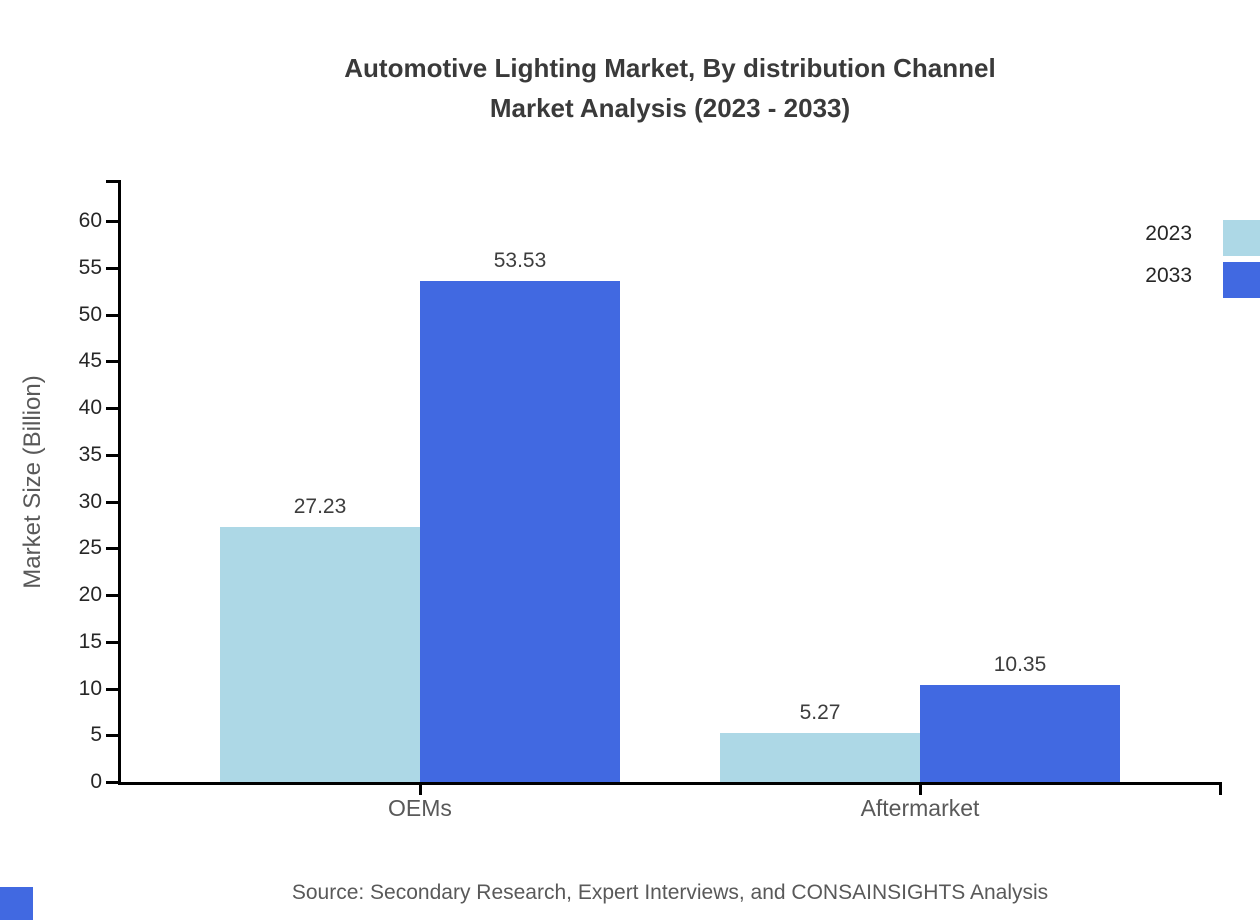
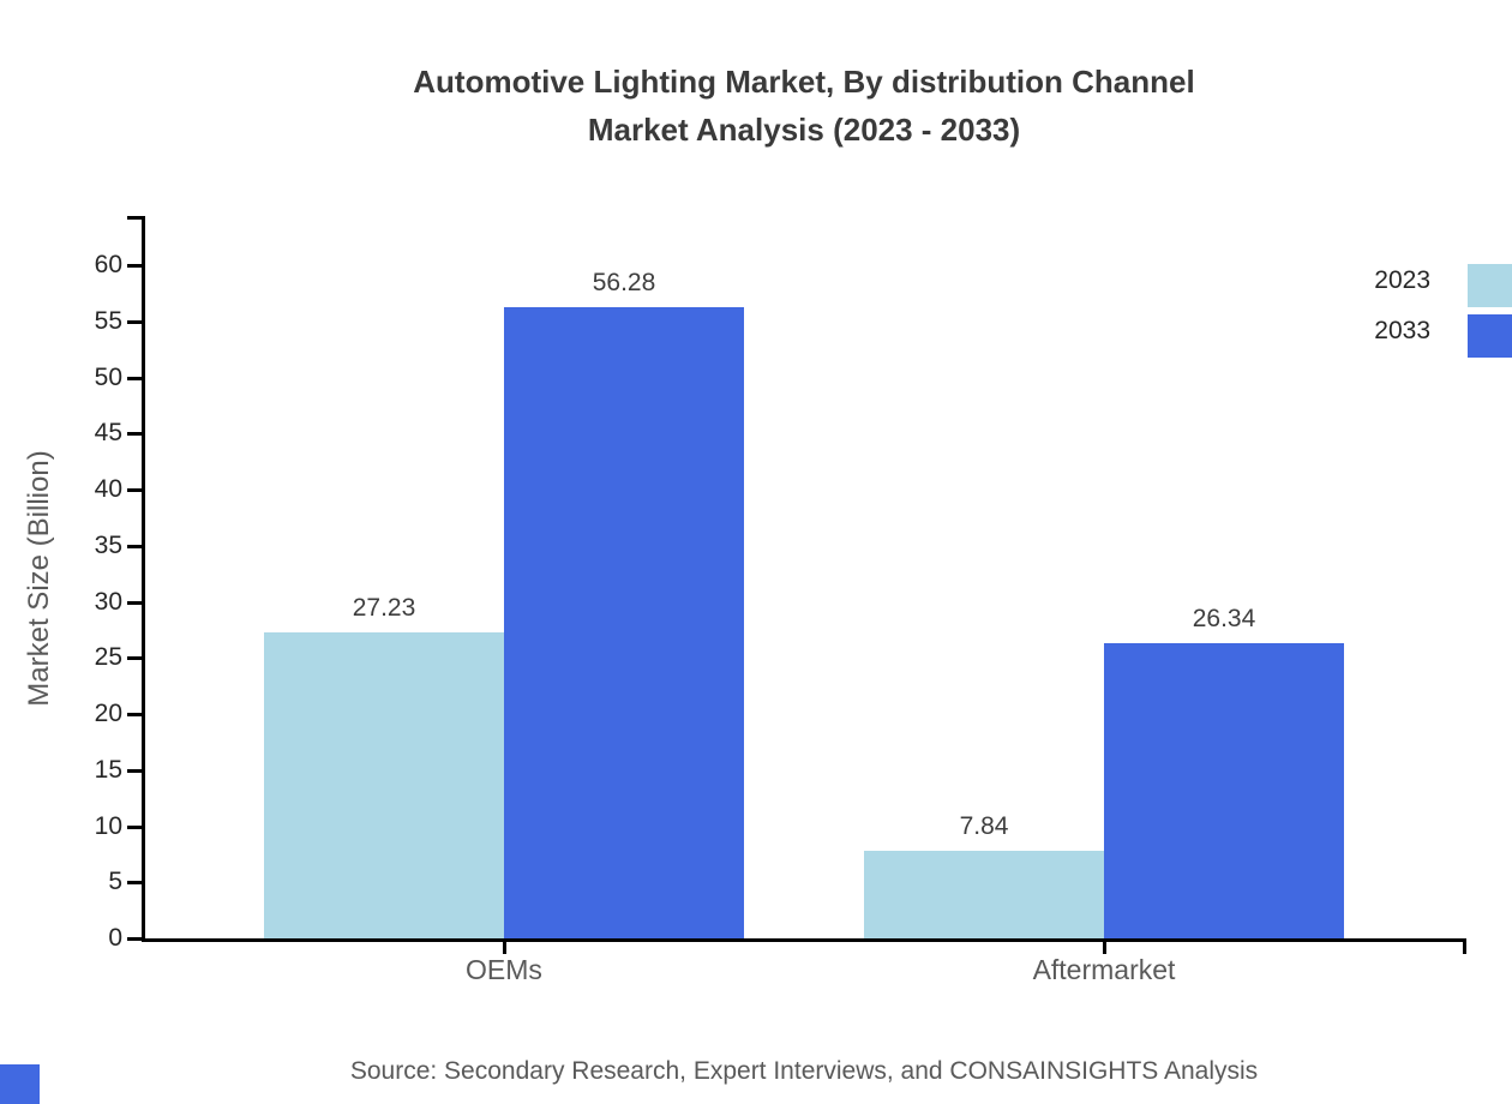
2033/OEMs: 53.53 -> 56.28
2023/Aftermarket: 5.27 -> 7.84
2033/Aftermarket: 10.35 -> 26.34
